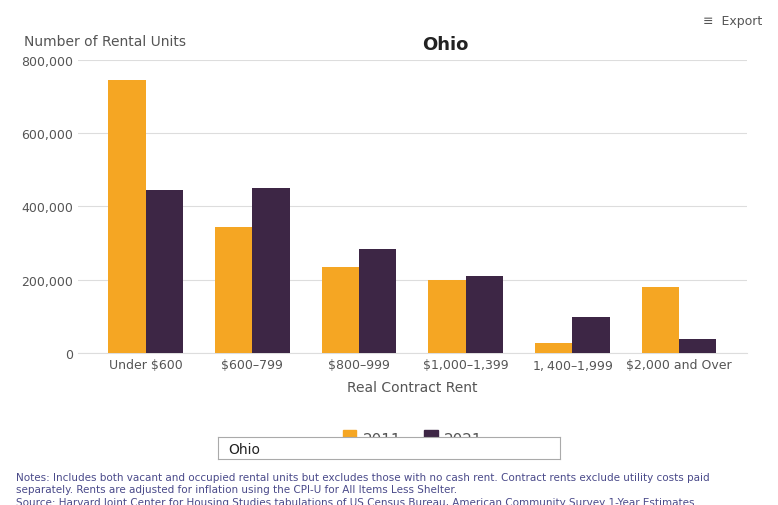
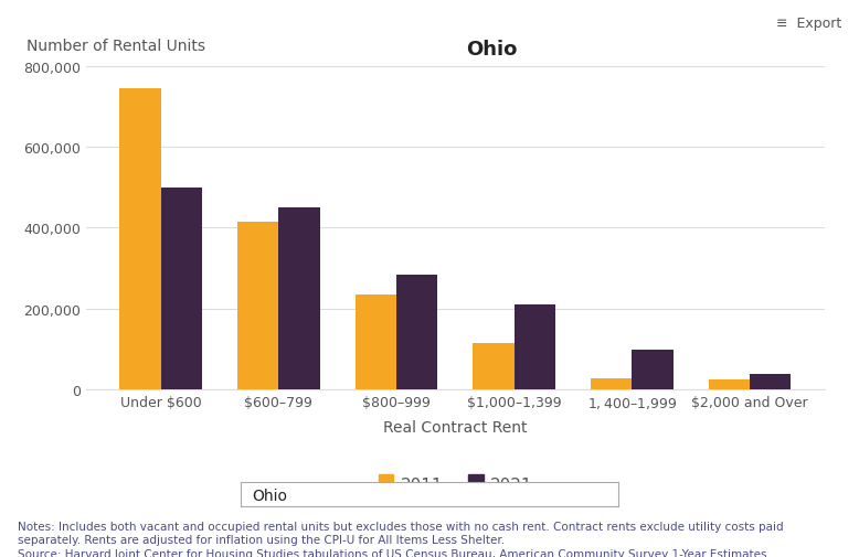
2021/Under $600: 445,000 -> 500,000
2011/$600–799: 345,000 -> 415,000
2011/$1,000–1,399: 200,000 -> 115,000
2011/$2,000 and Over: 180,000 -> 25,000
